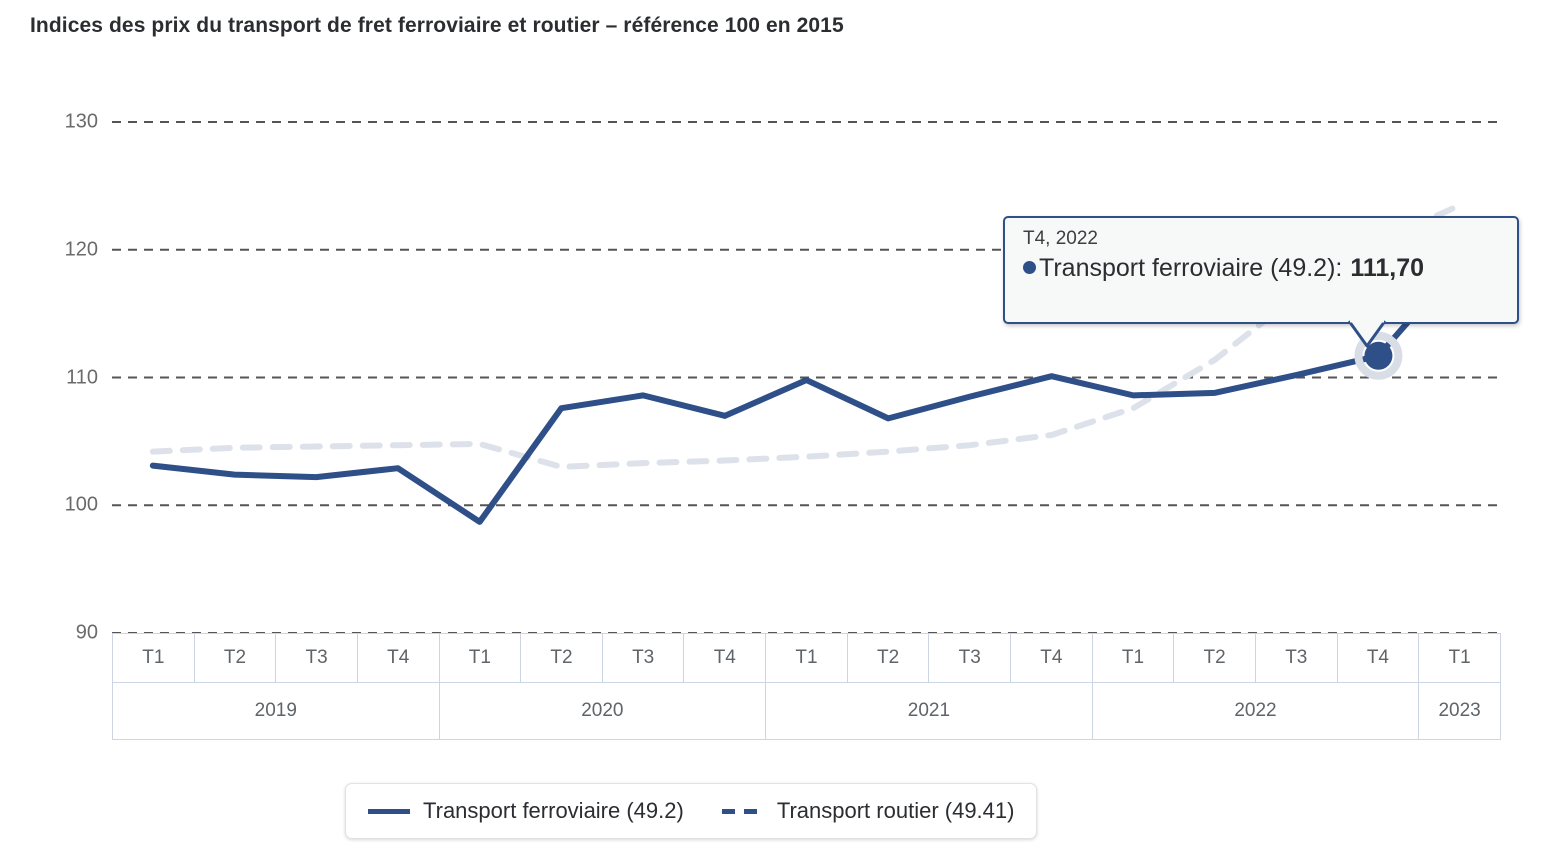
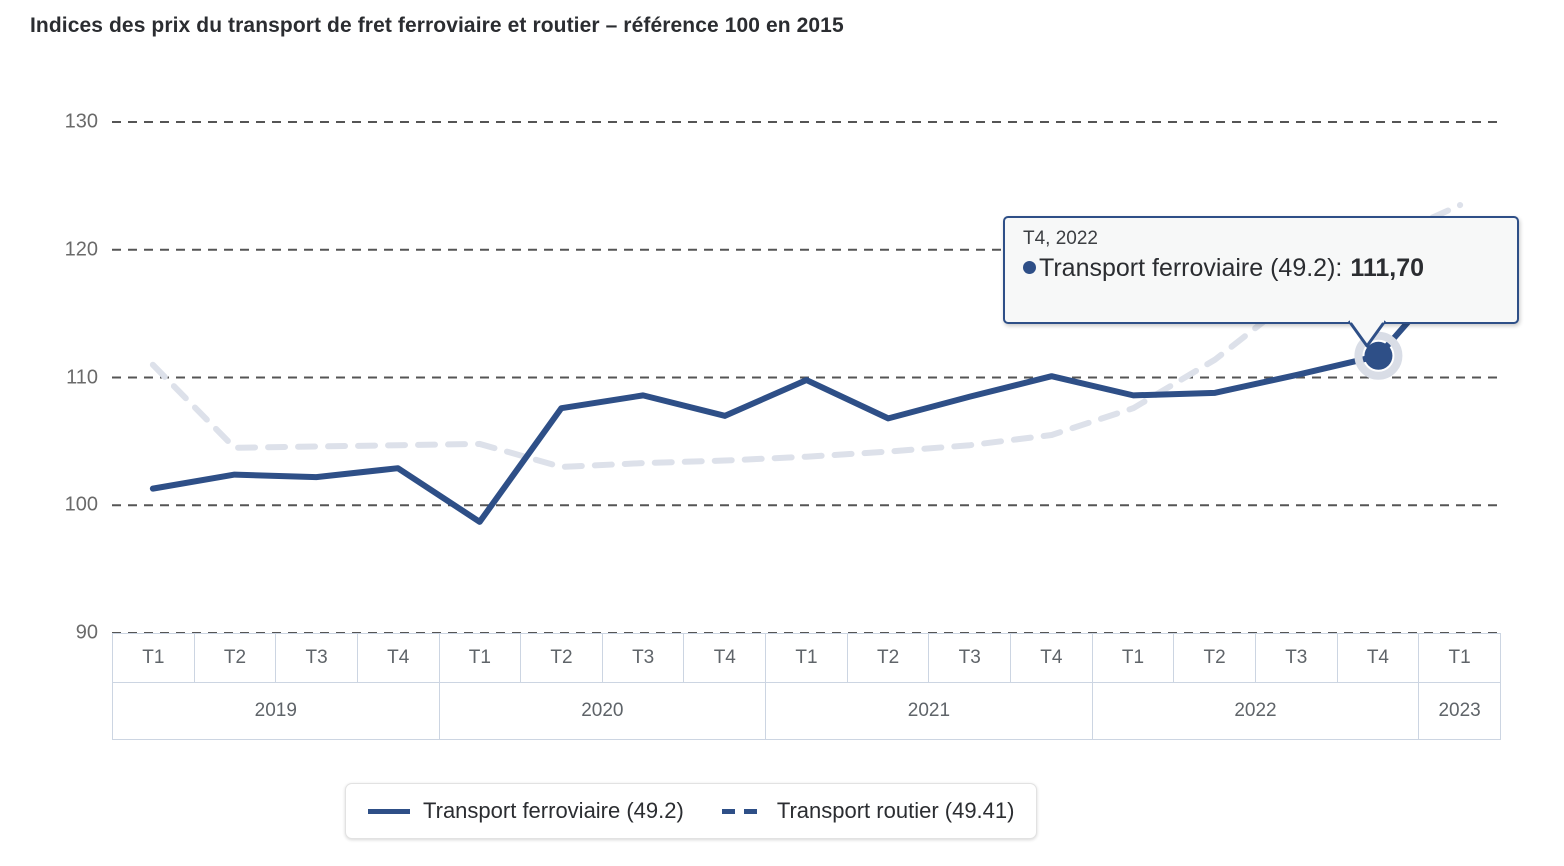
Transport ferroviaire (49.2)/T1 2019: 103.1 -> 101.3
Transport routier (49.41)/T1 2019: 104.2 -> 111.0
